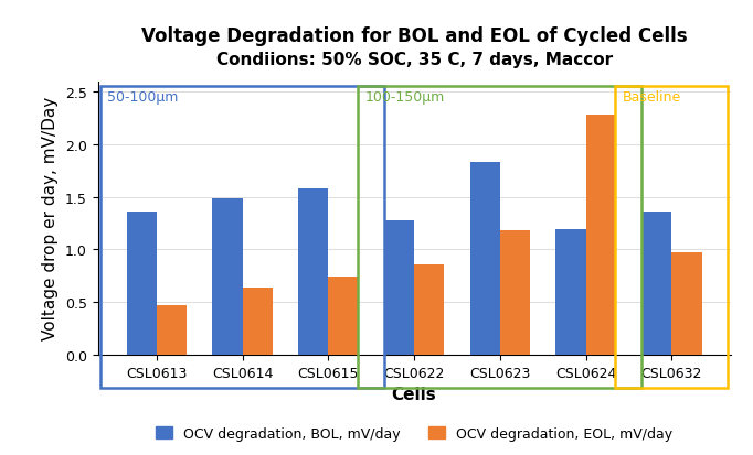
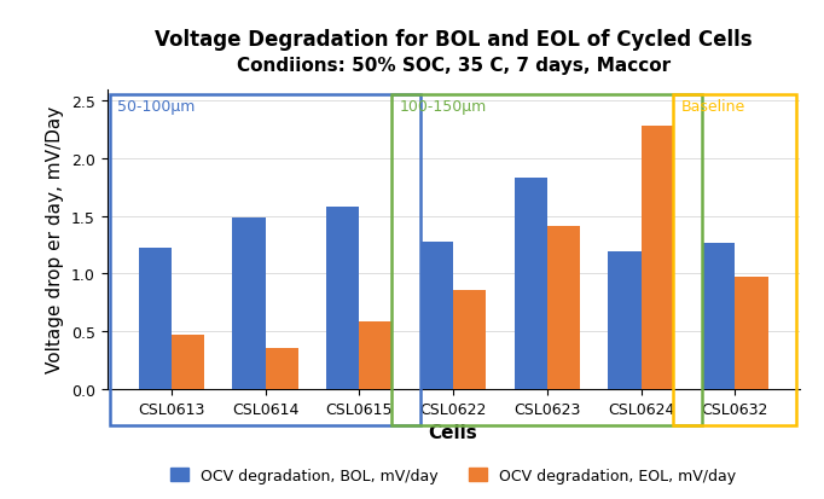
OCV degradation, BOL, mV/day/CSL0613: 1.36 -> 1.22
OCV degradation, EOL, mV/day/CSL0614: 0.64 -> 0.35
OCV degradation, EOL, mV/day/CSL0615: 0.74 -> 0.59
OCV degradation, EOL, mV/day/CSL0623: 1.18 -> 1.41
OCV degradation, BOL, mV/day/CSL0632: 1.36 -> 1.27
